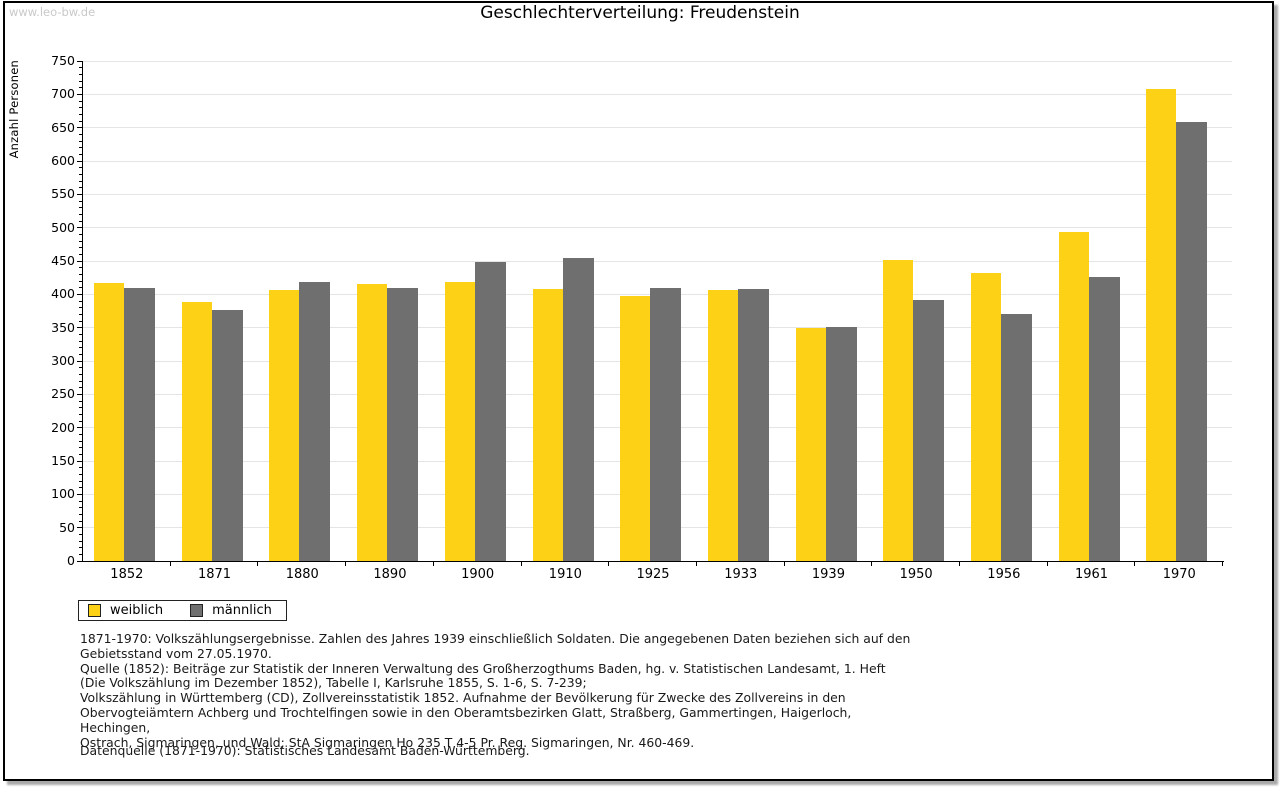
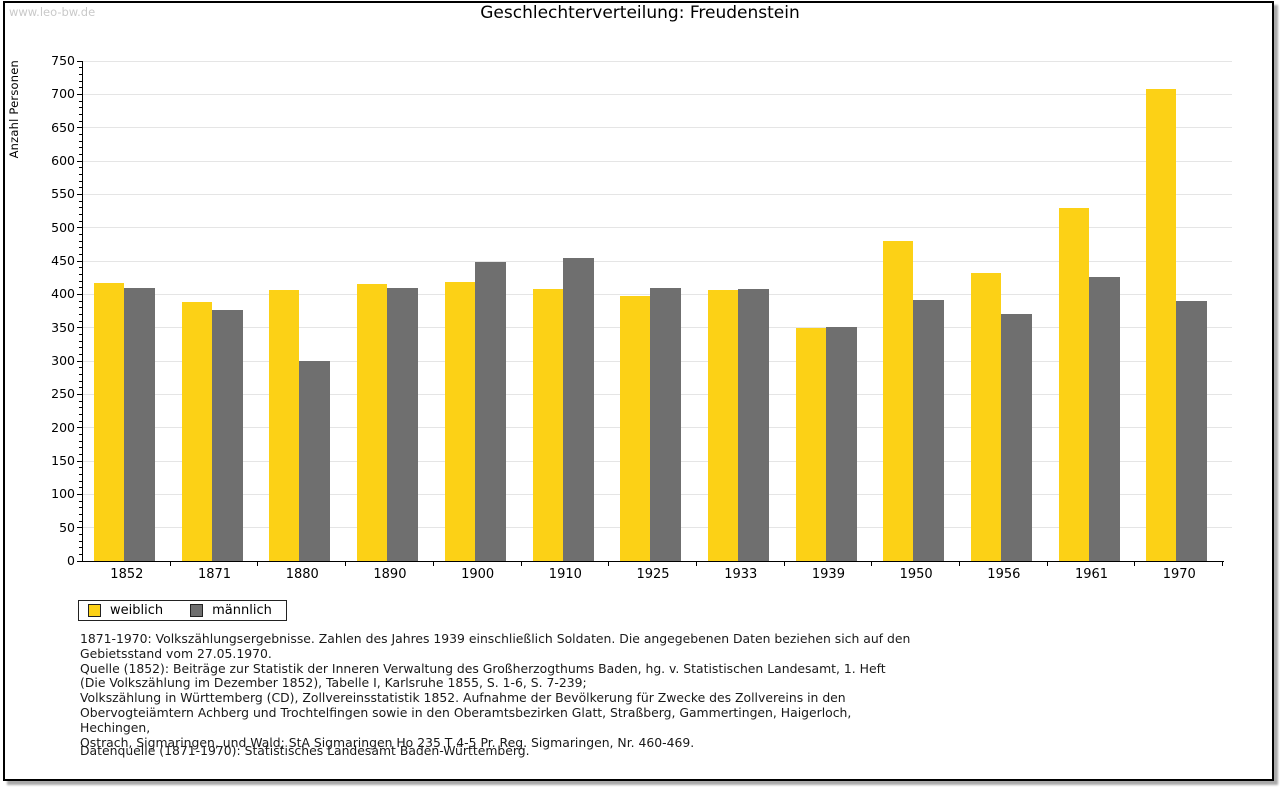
männlich/1880: 420 -> 300
weiblich/1950: 450 -> 480
weiblich/1961: 490 -> 530
männlich/1970: 660 -> 390
